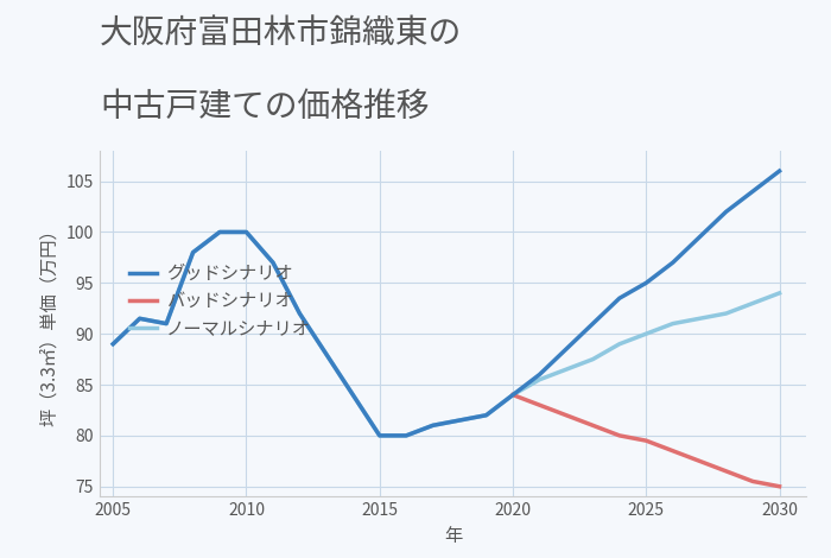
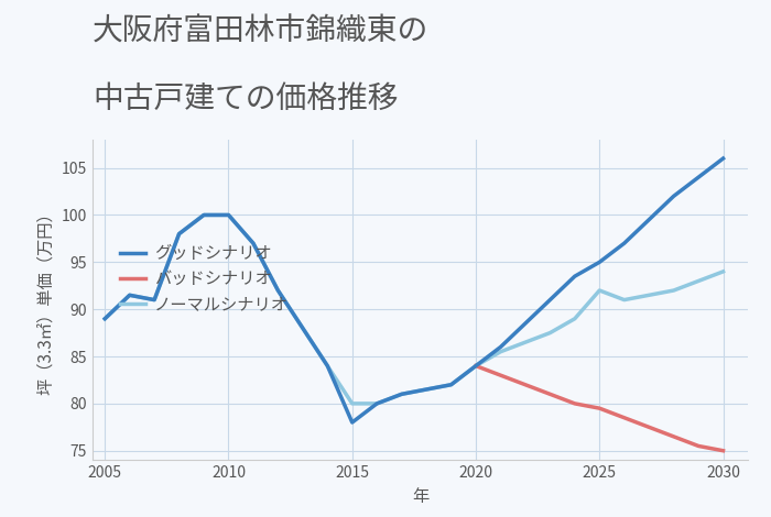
グッドシナリオ/2015: 80.0 -> 78.0
ノーマルシナリオ/2025: 90.0 -> 92.0
